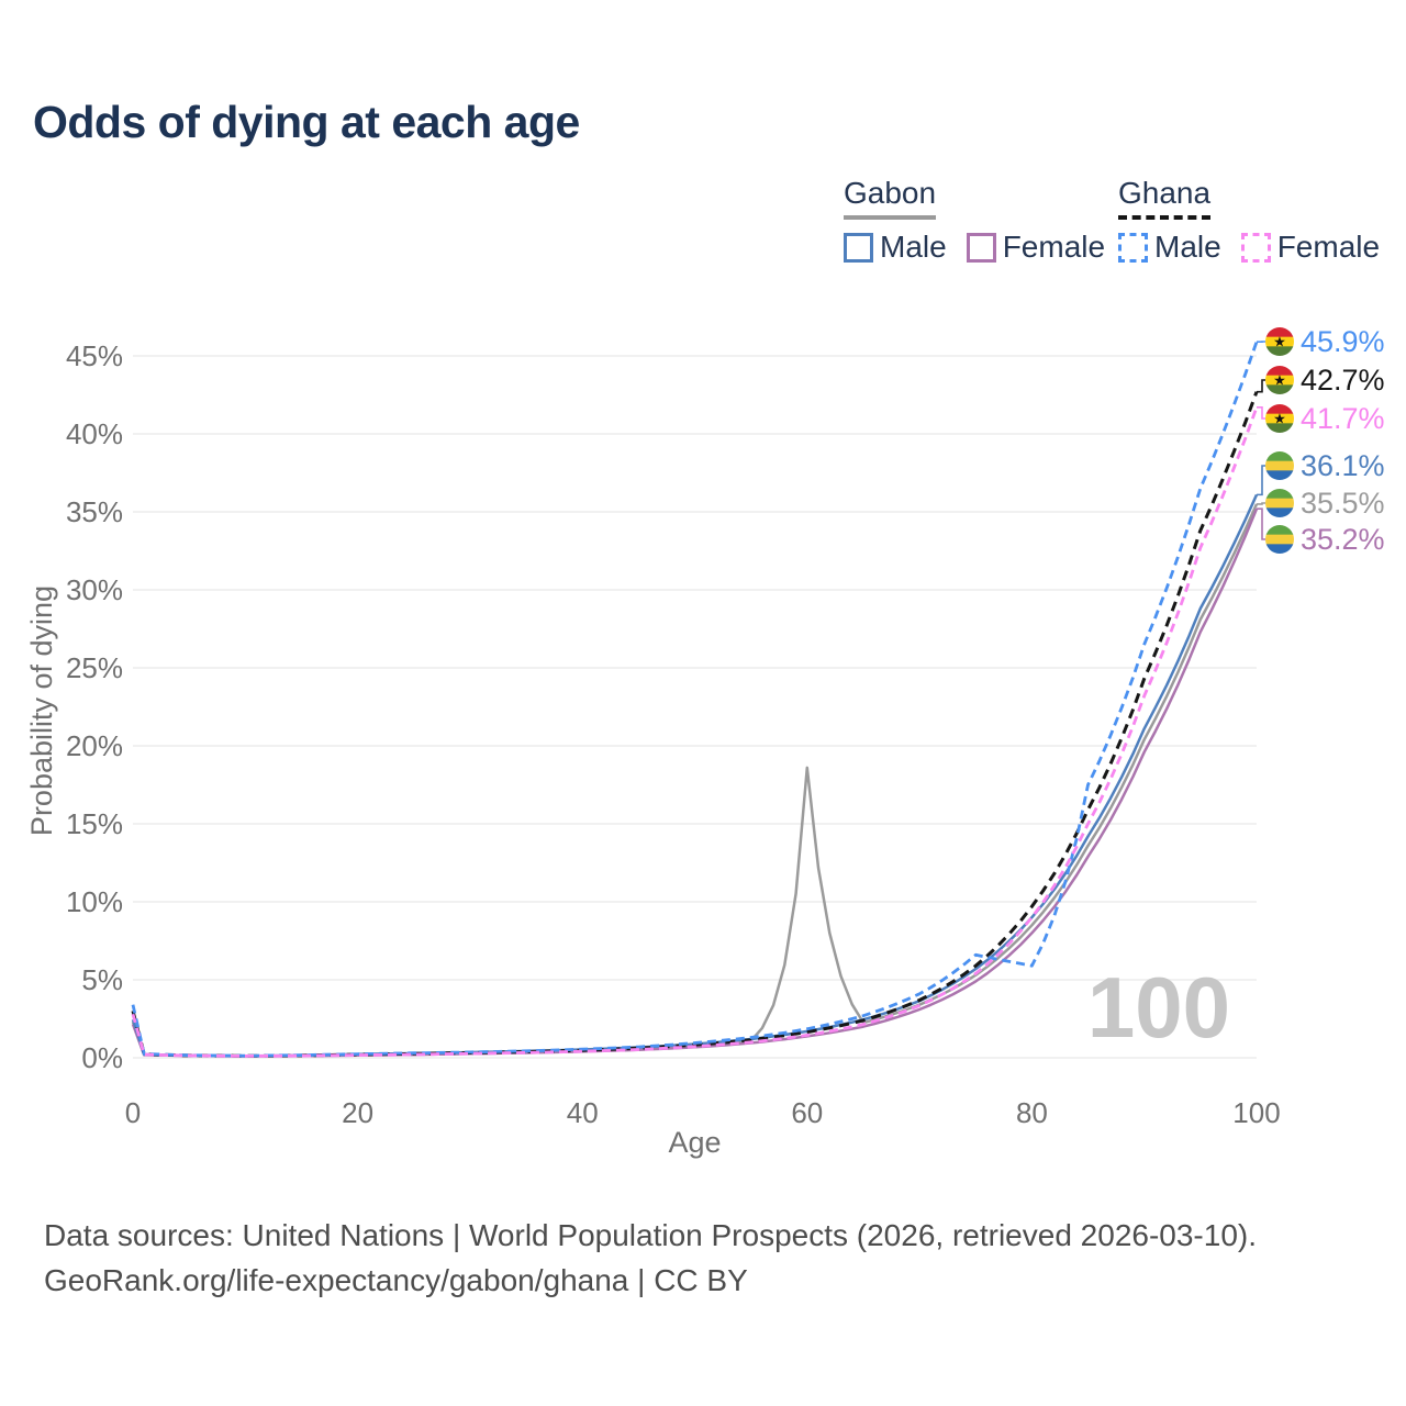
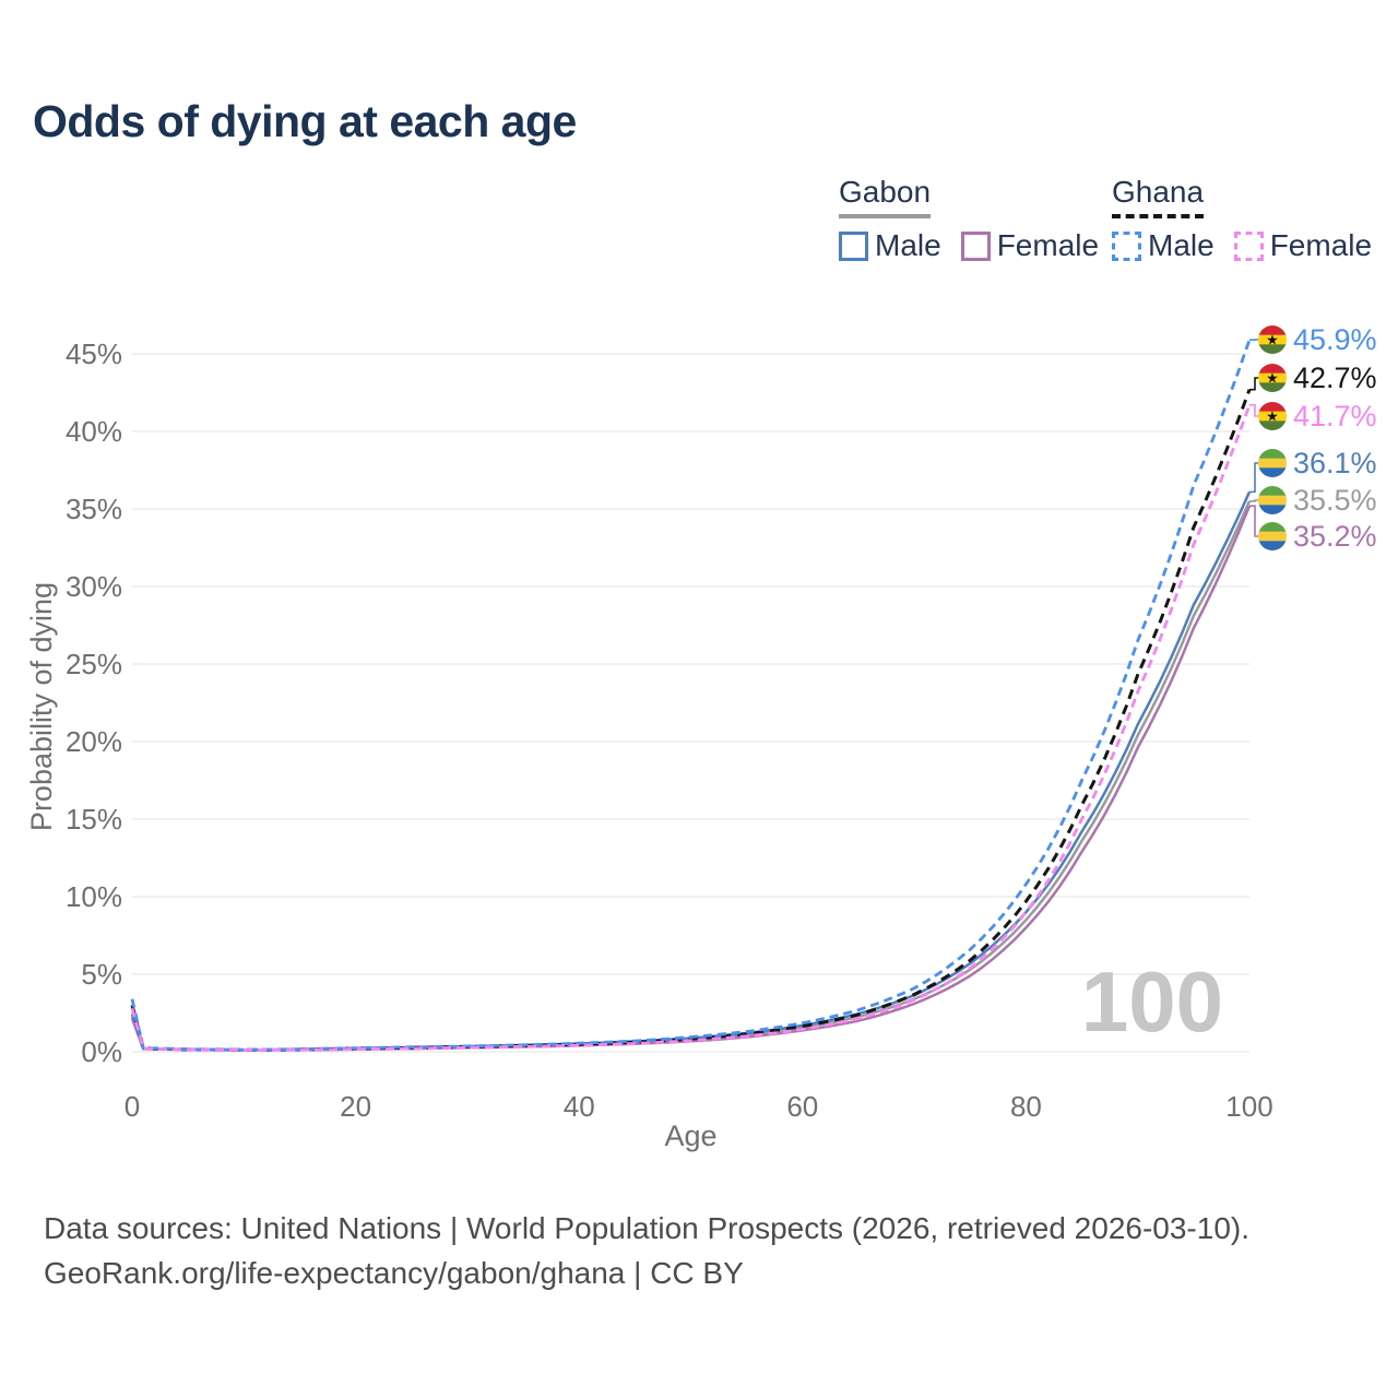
Gabon/60: 18.6% -> 1.6%
Ghana Male/80: 5.9% -> 10.8%
